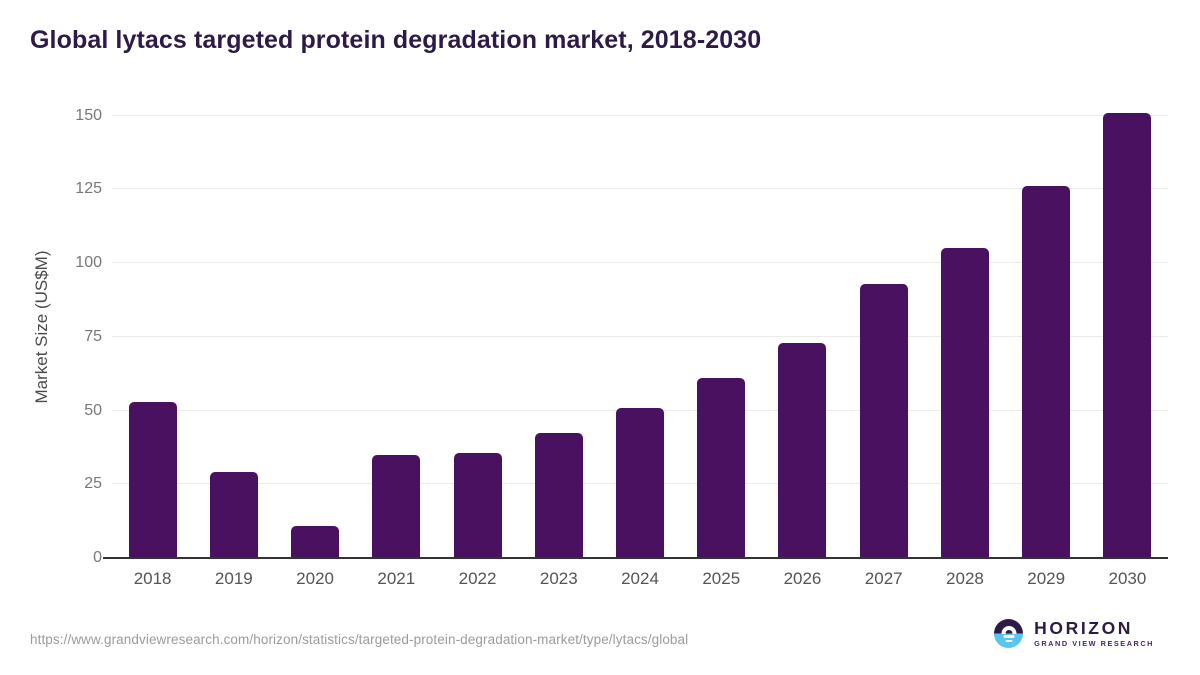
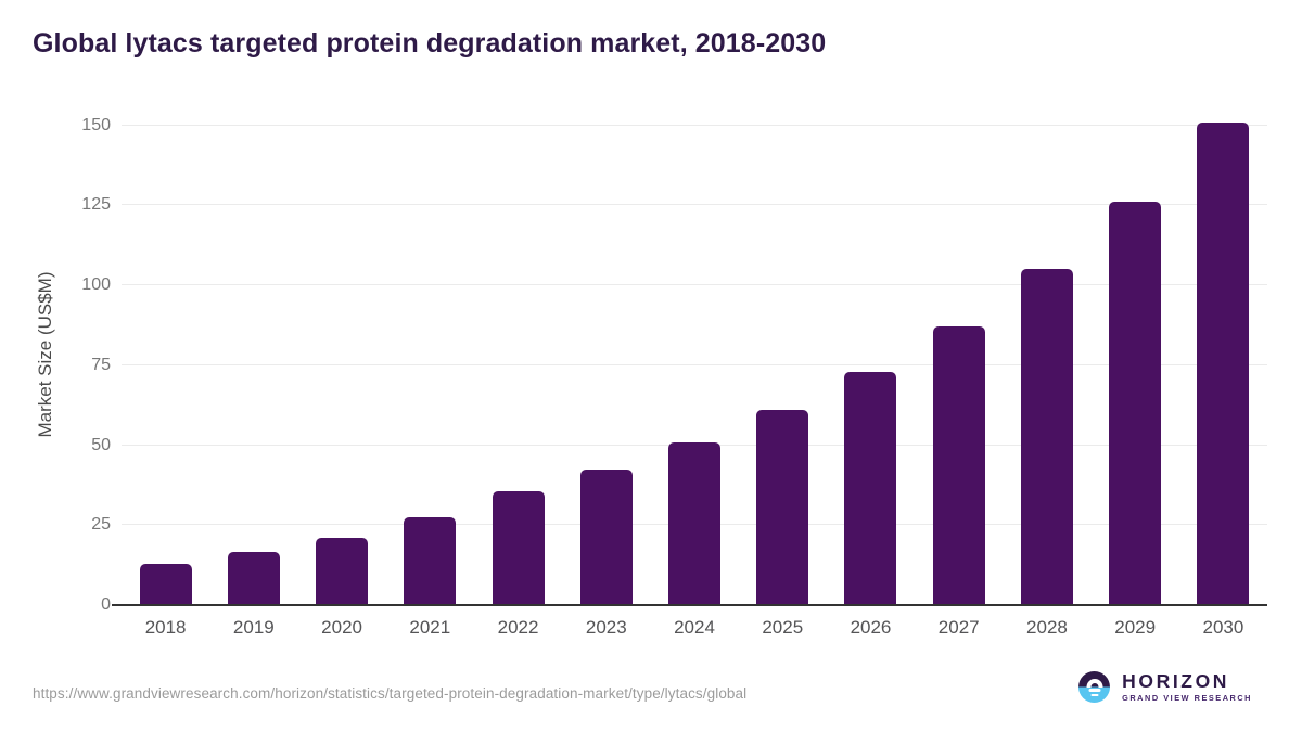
2018: 53 -> 13
2019: 29 -> 16
2020: 11 -> 21
2021: 35 -> 28
2027: 93 -> 87
